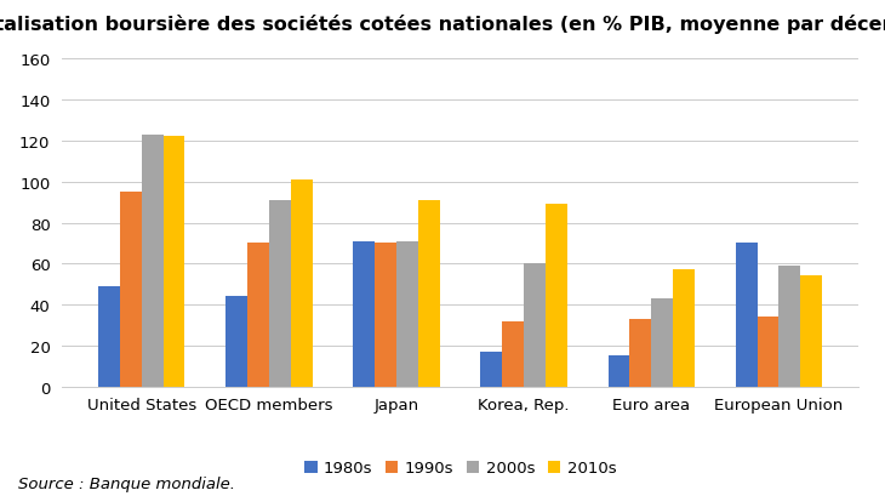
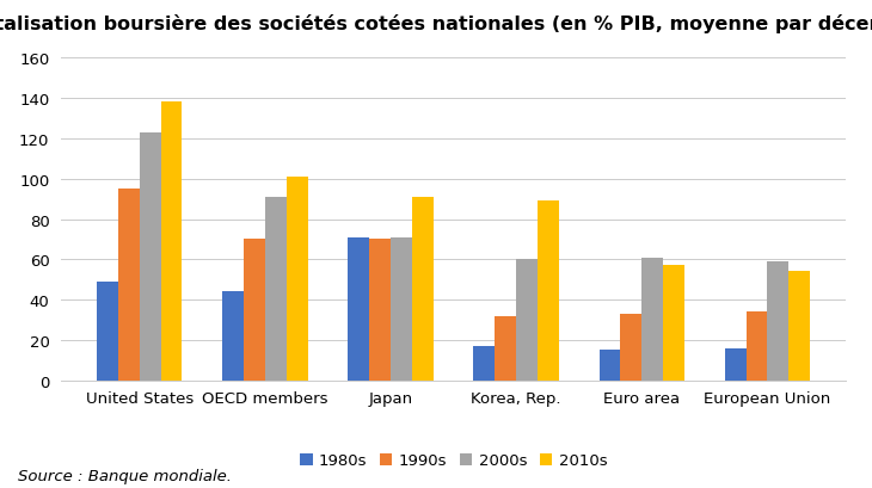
2010s/United States: 122 -> 138
2000s/Euro area: 43 -> 61
1980s/European Union: 70 -> 16
